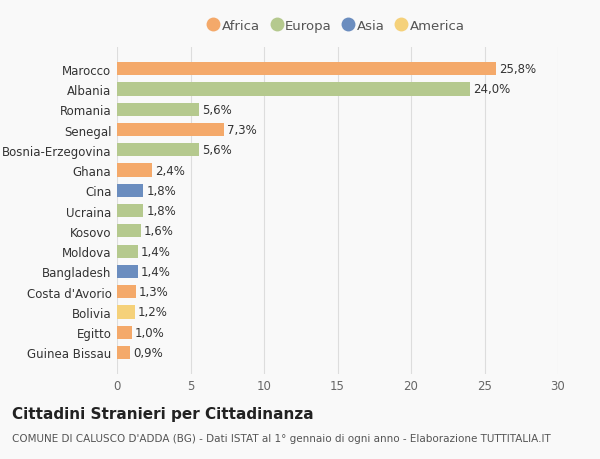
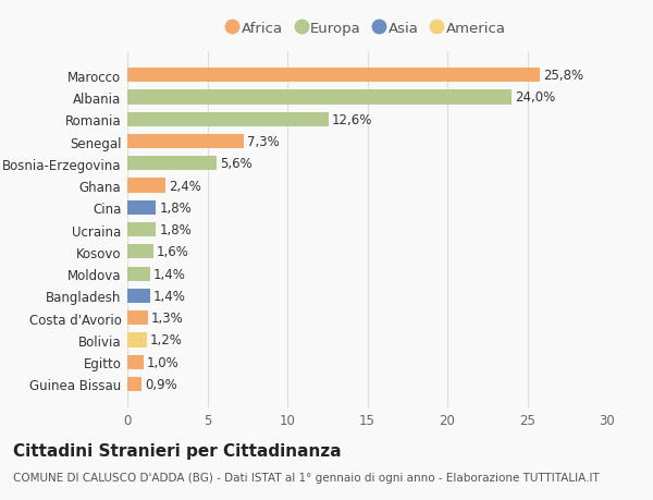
Romania: 5,6% -> 12,6%
